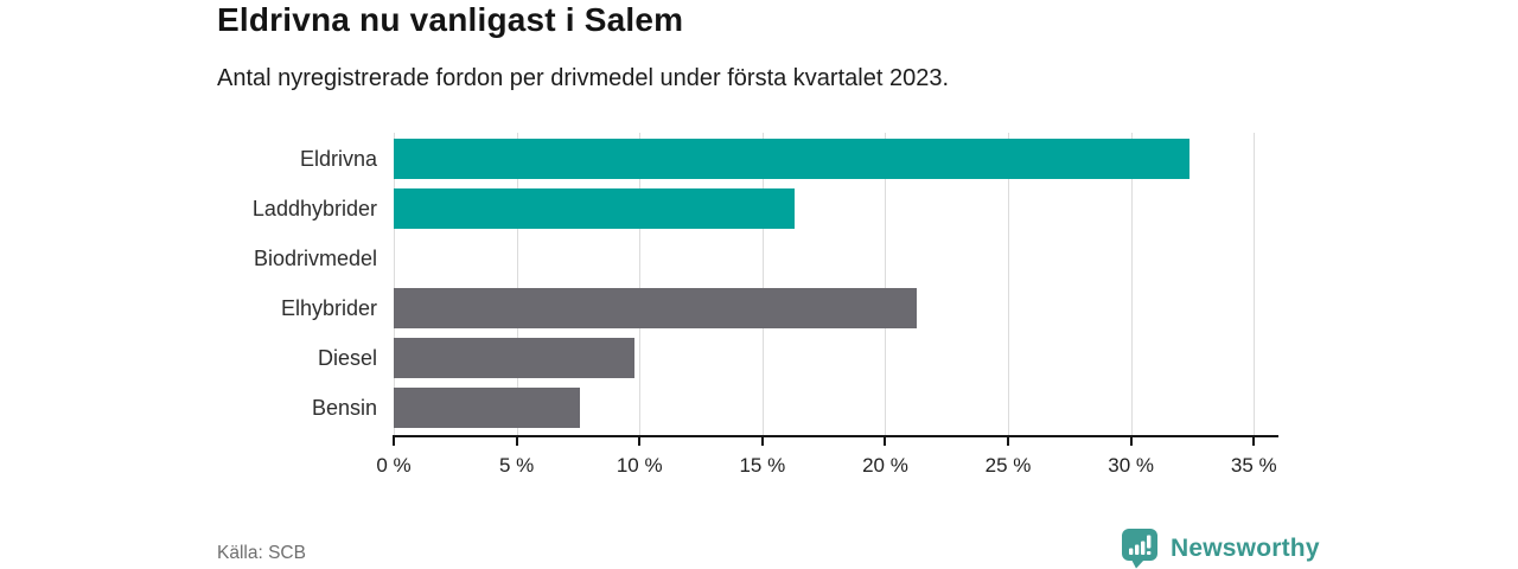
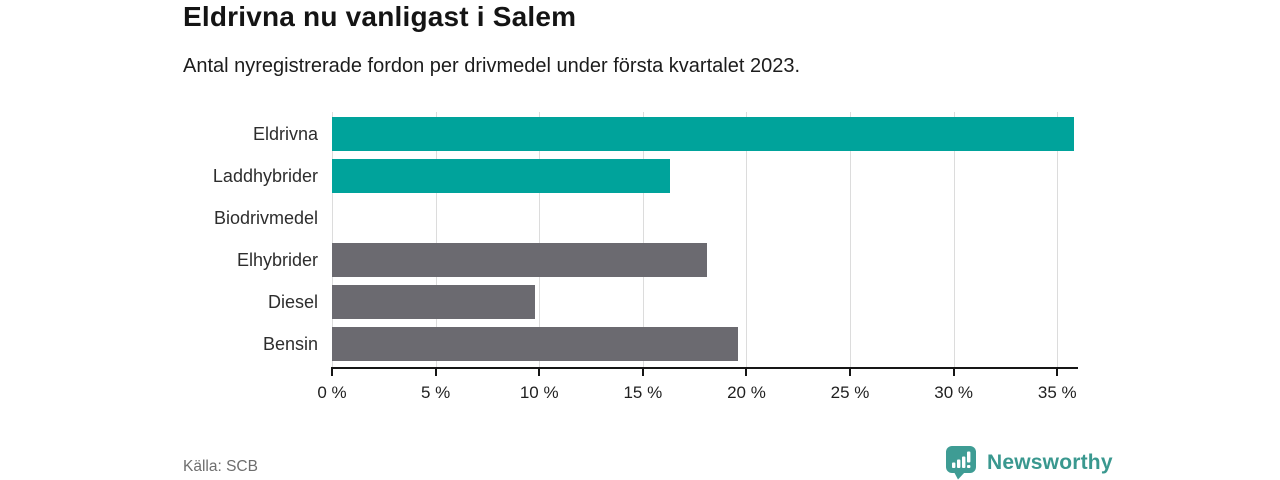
Eldrivna: 32.4% -> 35.8%
Elhybrider: 21.3% -> 18.1%
Bensin: 7.6% -> 19.6%
